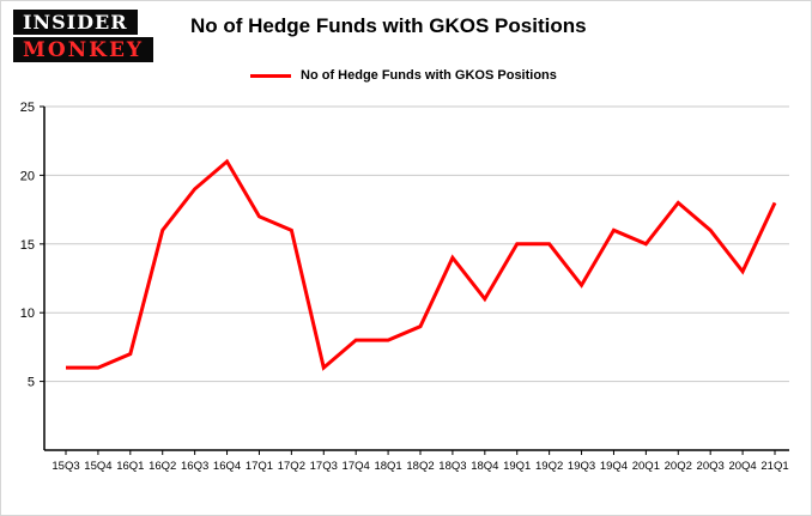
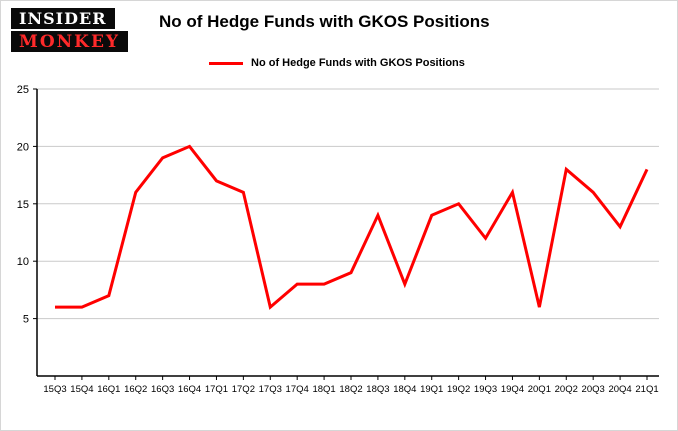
16Q4: 21 -> 20
18Q4: 11 -> 8
19Q1: 15 -> 14
20Q1: 15 -> 6
